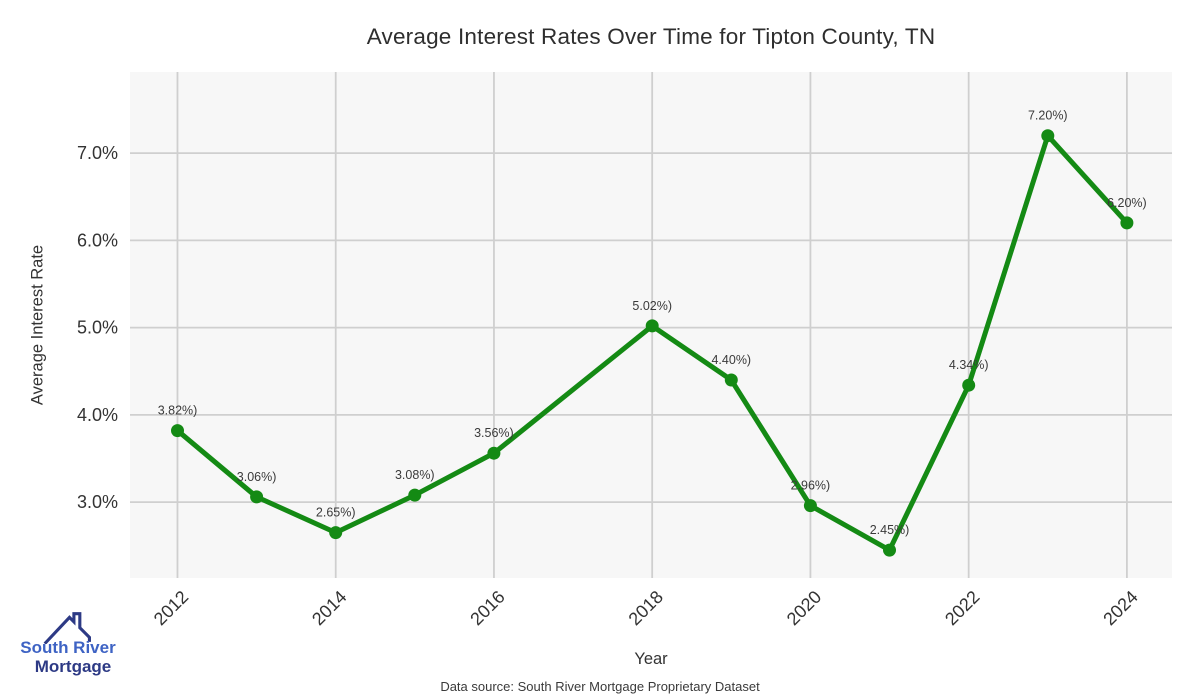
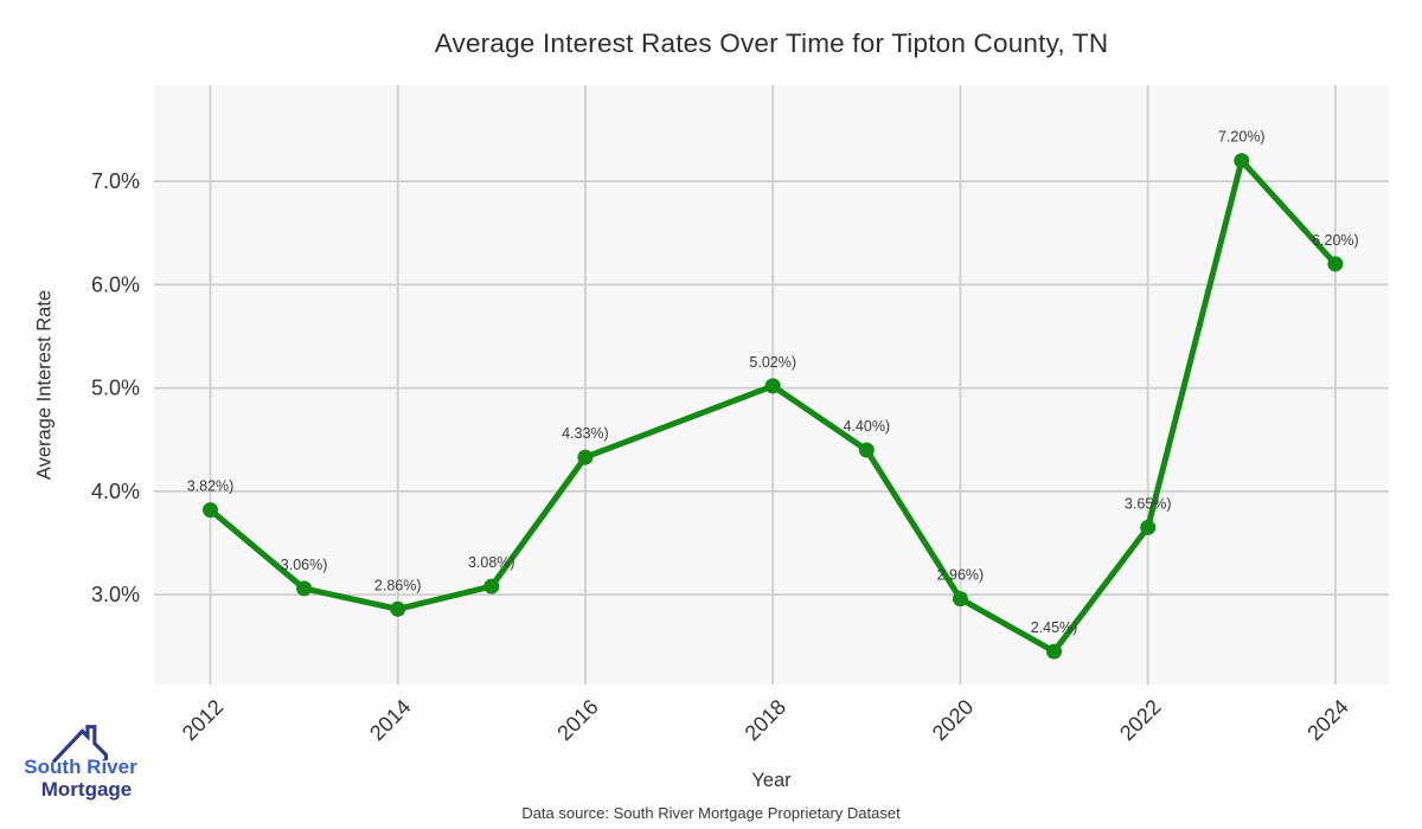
2014: 2.65% -> 2.86%
2016: 3.56% -> 4.33%
2022: 4.34% -> 3.65%
